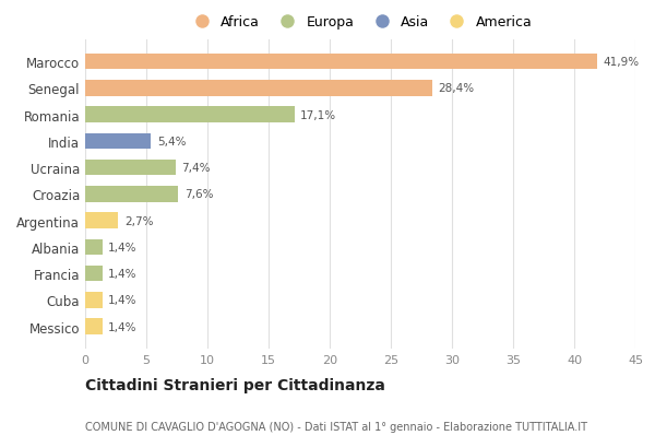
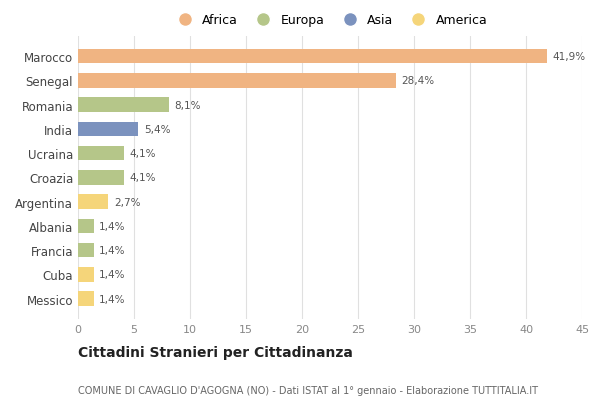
Romania: 17,1% -> 8,1%
Ucraina: 7,4% -> 4,1%
Croazia: 7,6% -> 4,1%
